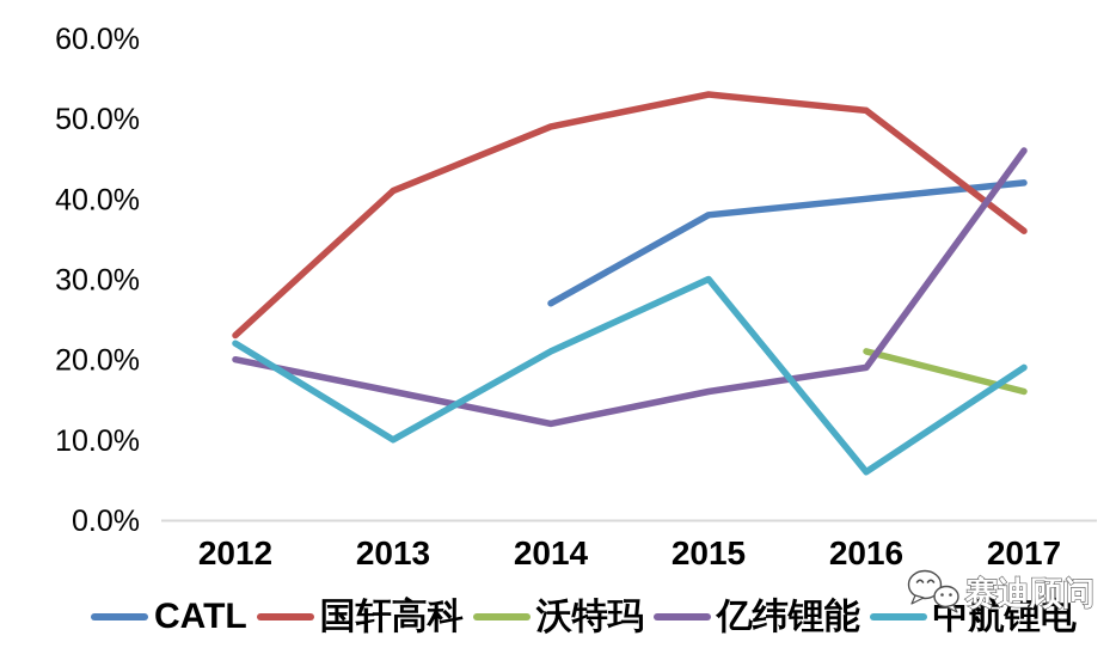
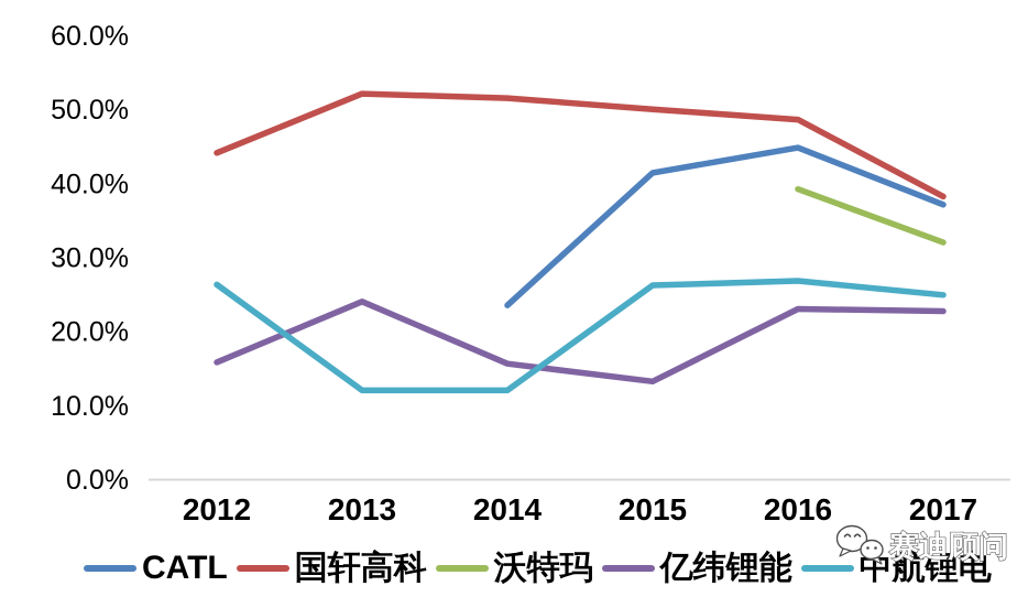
国轩高科/2012: 23% -> 44%
亿纬锂能/2012: 20% -> 16%
中航锂电/2012: 22% -> 26%
国轩高科/2013: 41% -> 52%
亿纬锂能/2013: 16% -> 24%
中航锂电/2013: 10% -> 12%
CATL/2014: 27% -> 24%
国轩高科/2014: 49% -> 52%
亿纬锂能/2014: 12% -> 16%
中航锂电/2014: 21% -> 12%
CATL/2015: 38% -> 41%
国轩高科/2015: 53% -> 50%
亿纬锂能/2015: 16% -> 13%
中航锂电/2015: 30% -> 26%
CATL/2016: 40% -> 45%
国轩高科/2016: 51% -> 49%
沃特玛/2016: 21% -> 39%
亿纬锂能/2016: 19% -> 23%
中航锂电/2016: 6% -> 27%
CATL/2017: 42% -> 37%
国轩高科/2017: 36% -> 38%
沃特玛/2017: 16% -> 32%
亿纬锂能/2017: 46% -> 23%
中航锂电/2017: 19% -> 25%
